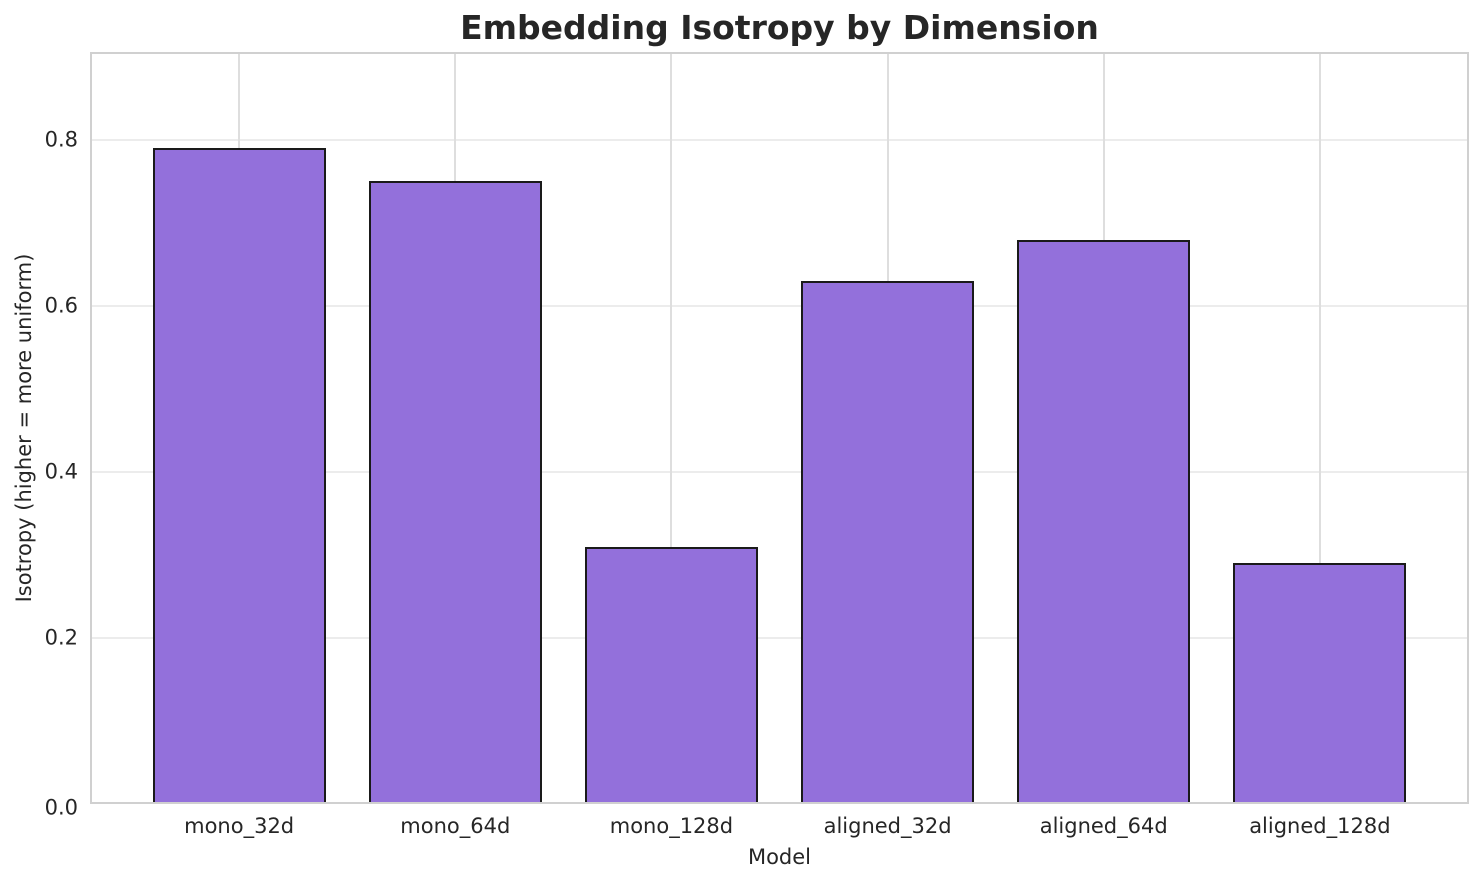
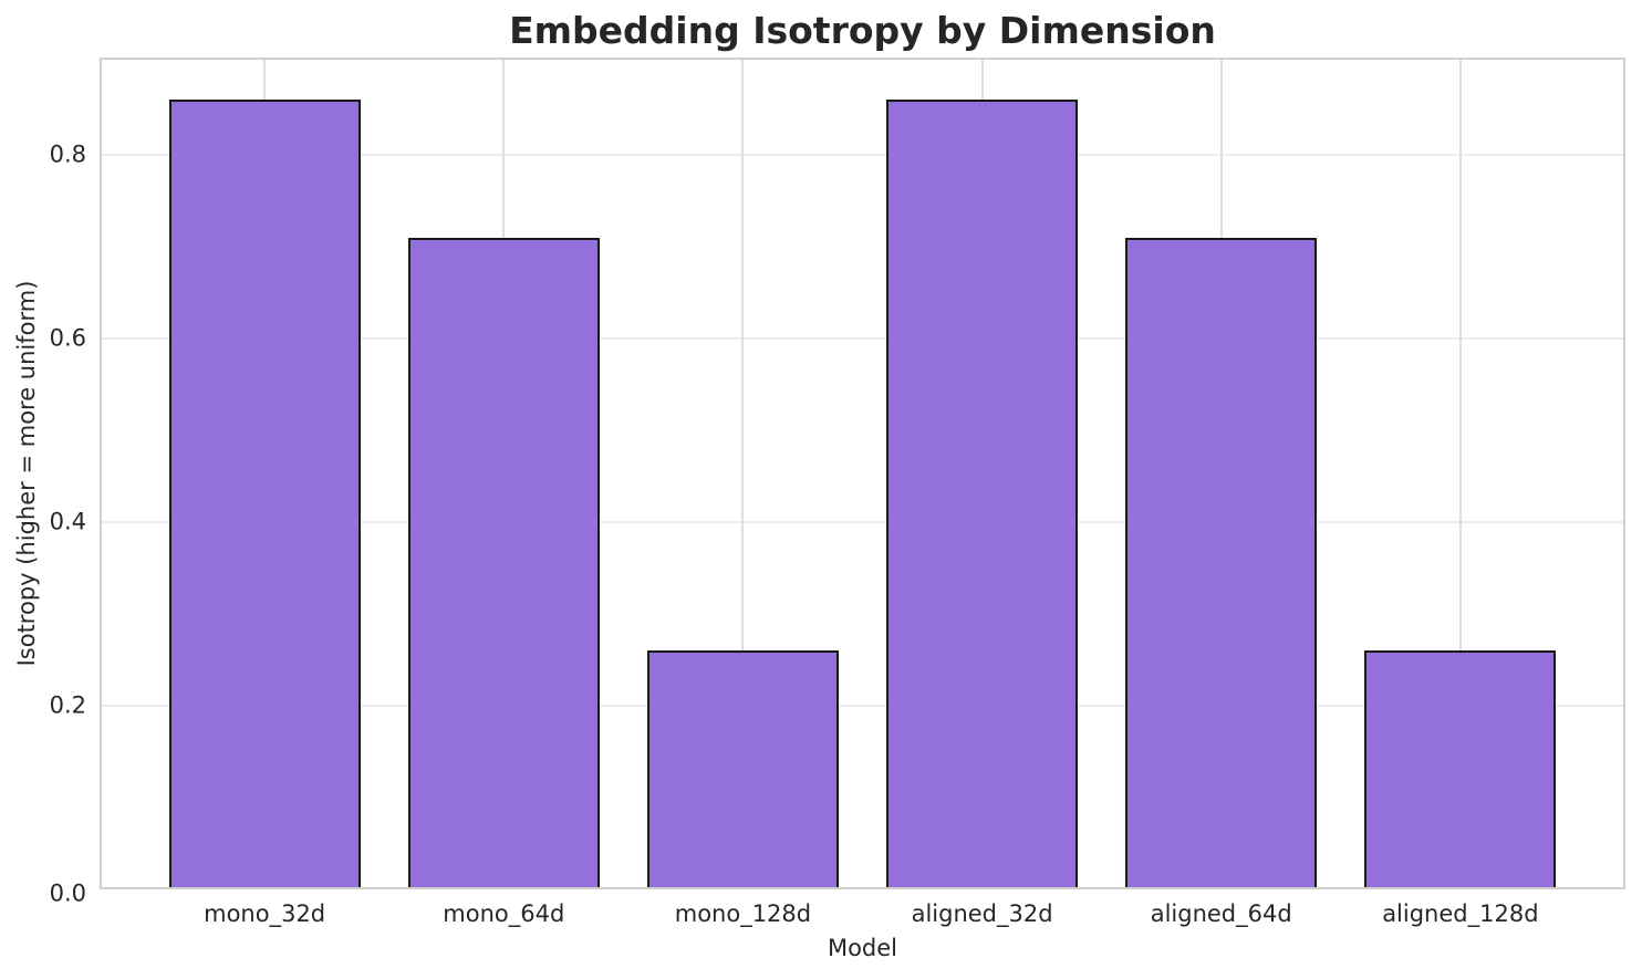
mono_32d: 0.79 -> 0.86
mono_64d: 0.75 -> 0.71
mono_128d: 0.31 -> 0.26
aligned_32d: 0.63 -> 0.86
aligned_64d: 0.68 -> 0.71
aligned_128d: 0.29 -> 0.26
